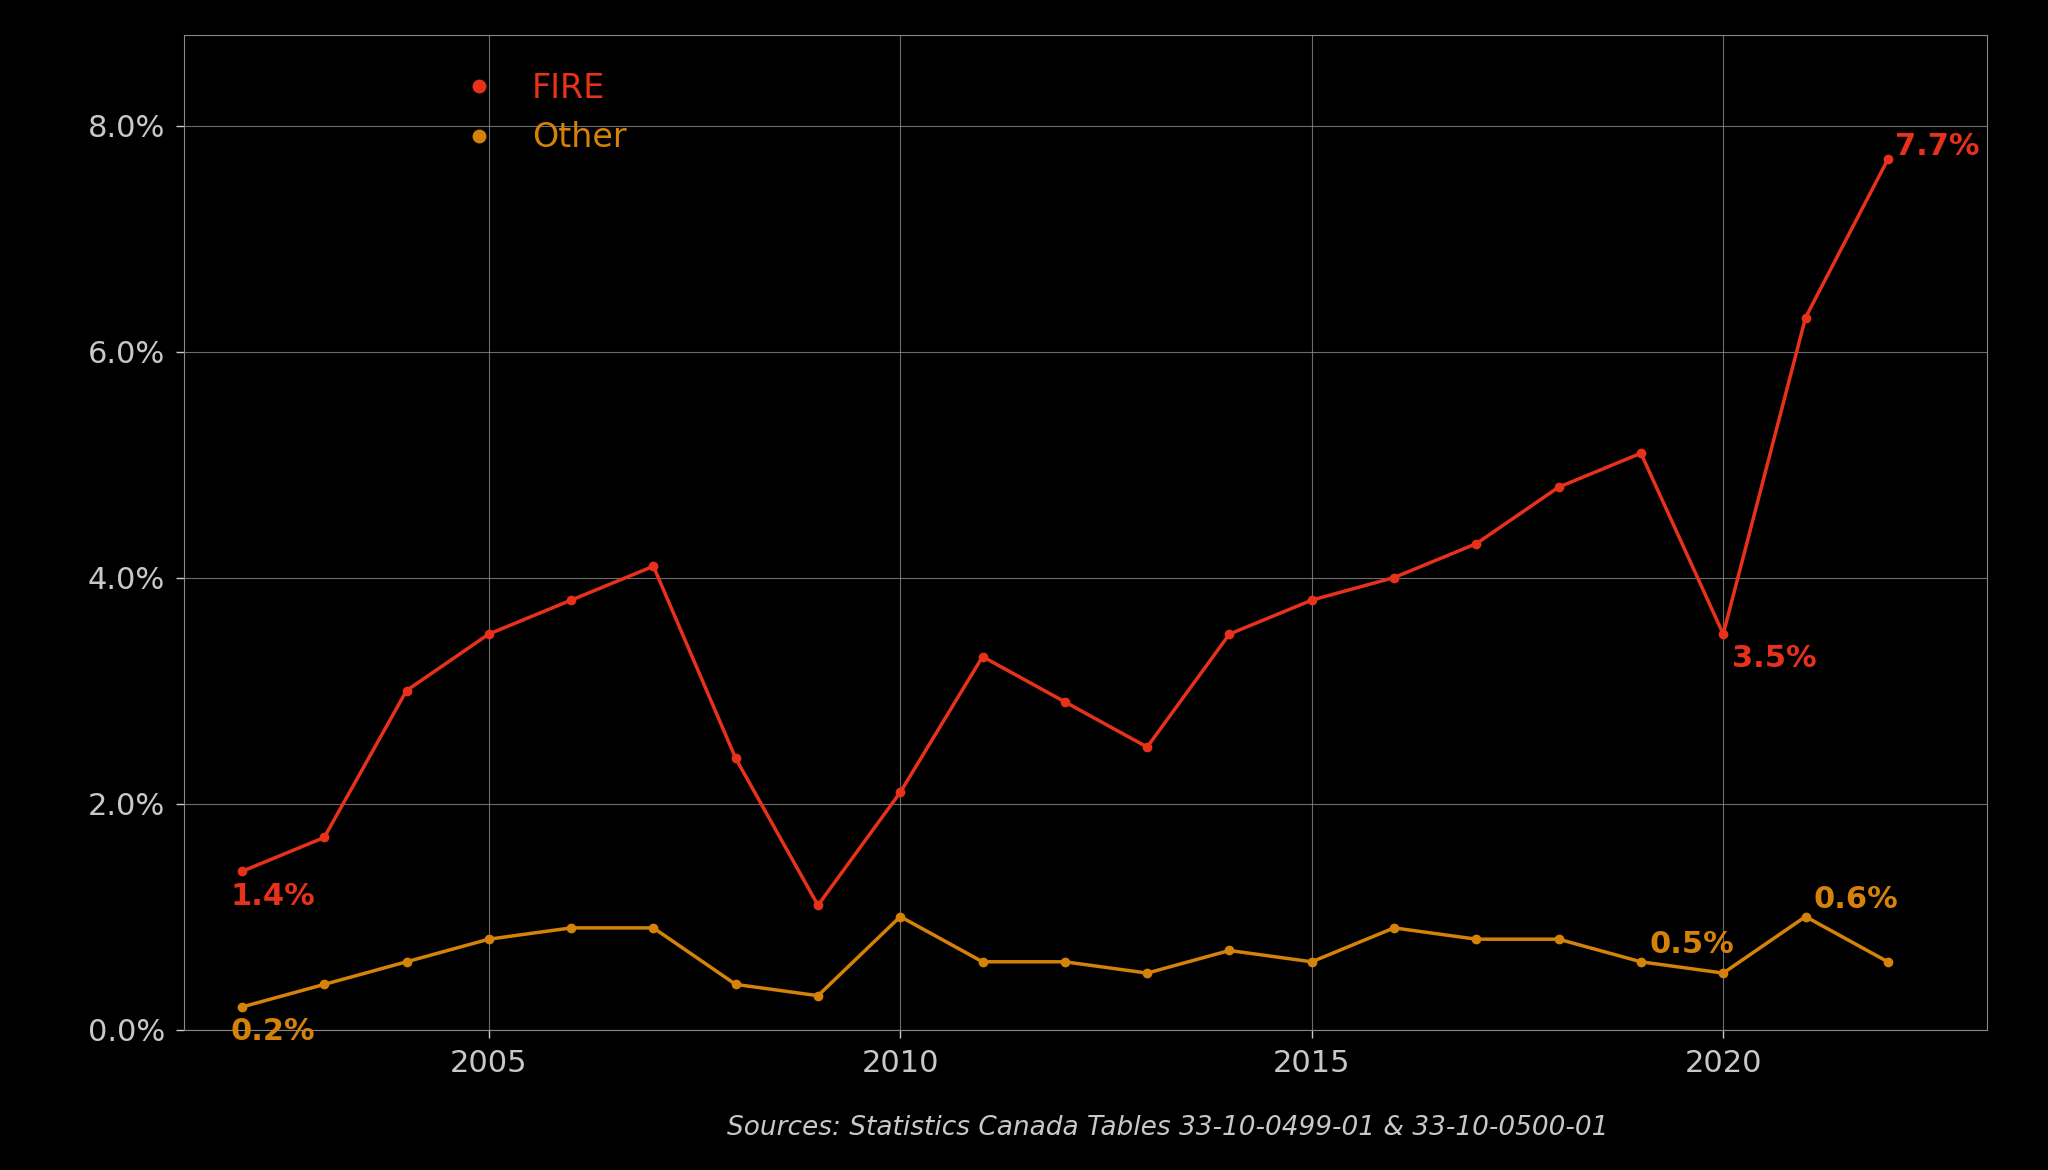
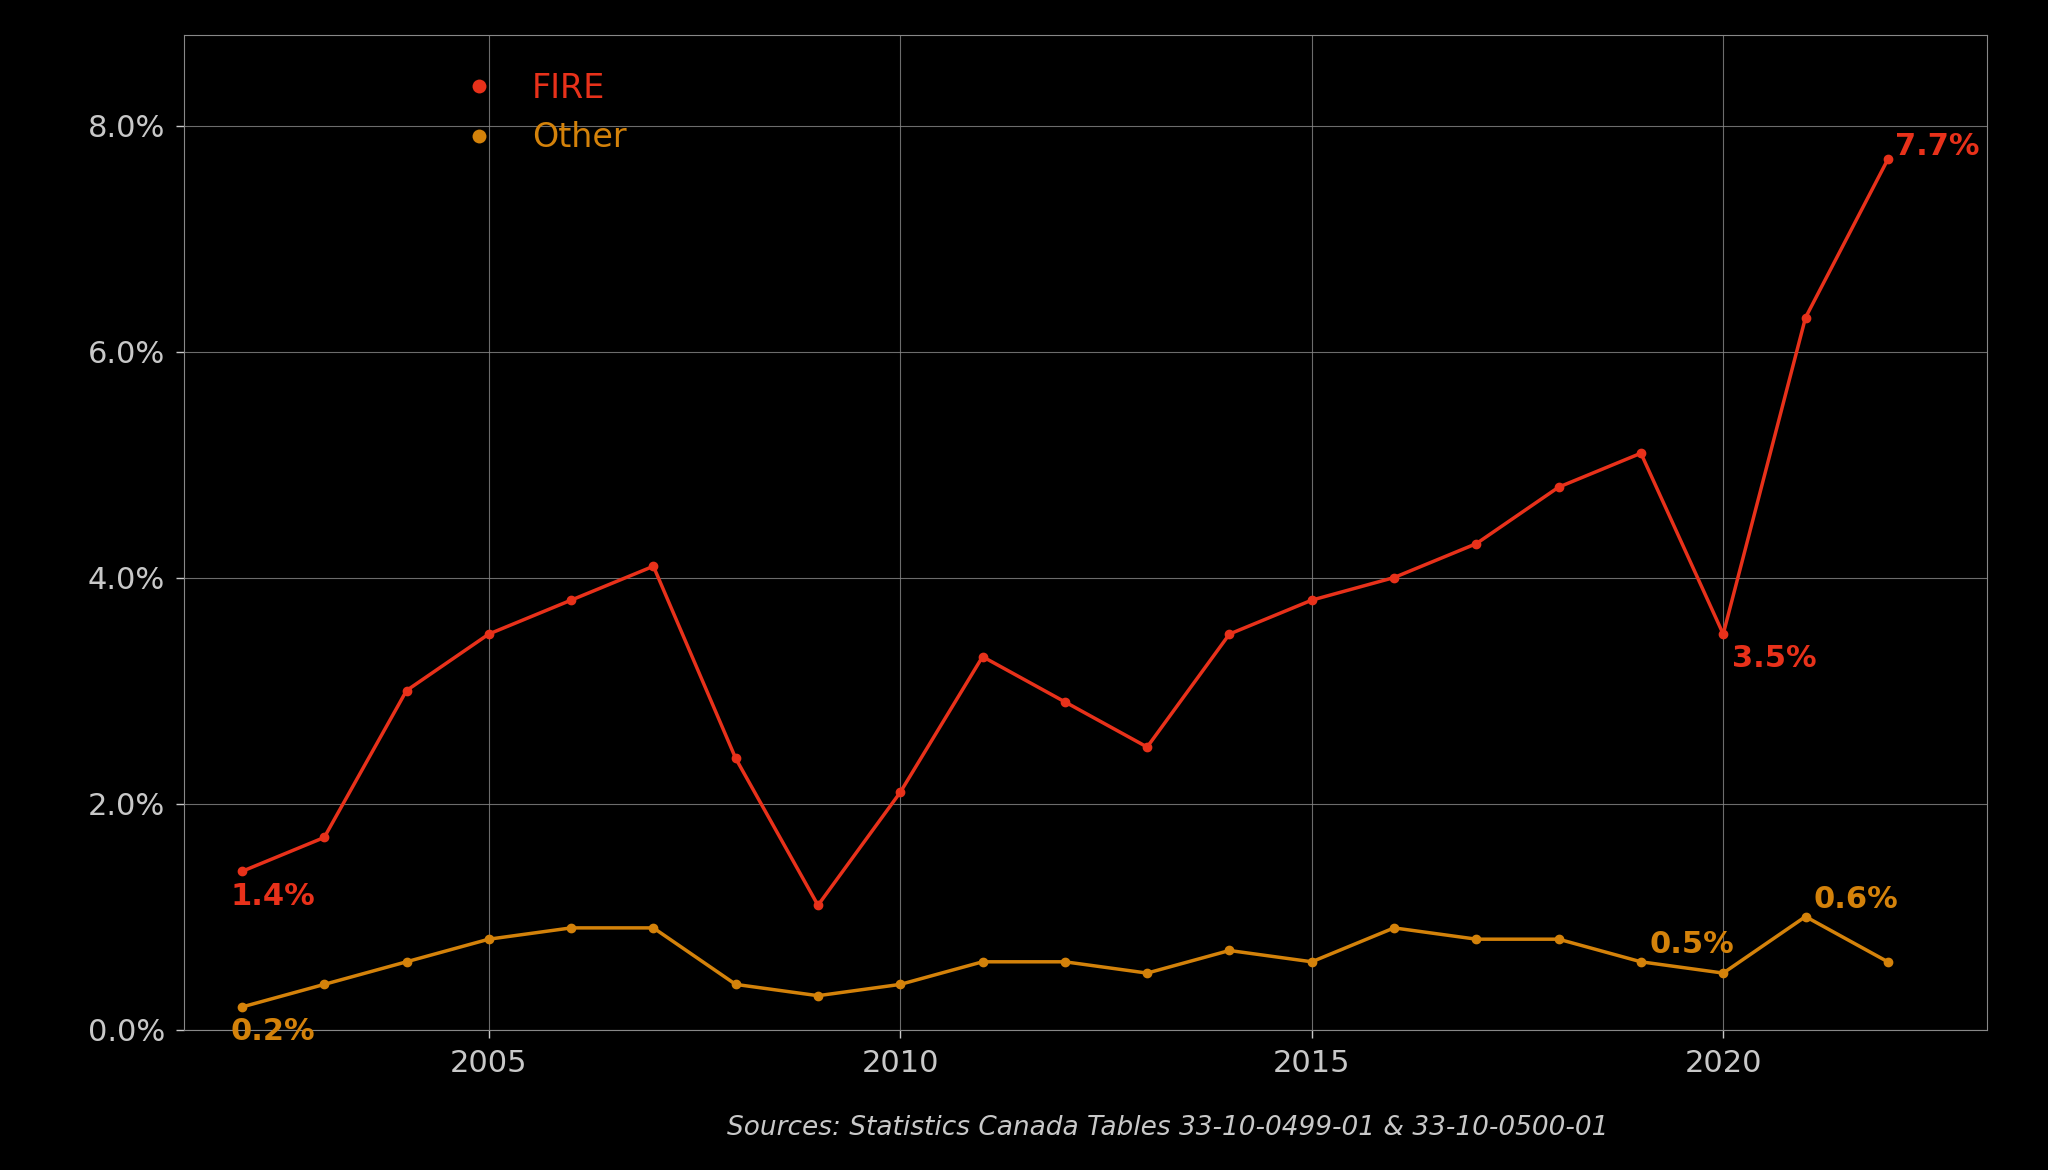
Other/2010: 1.0% -> 0.4%
